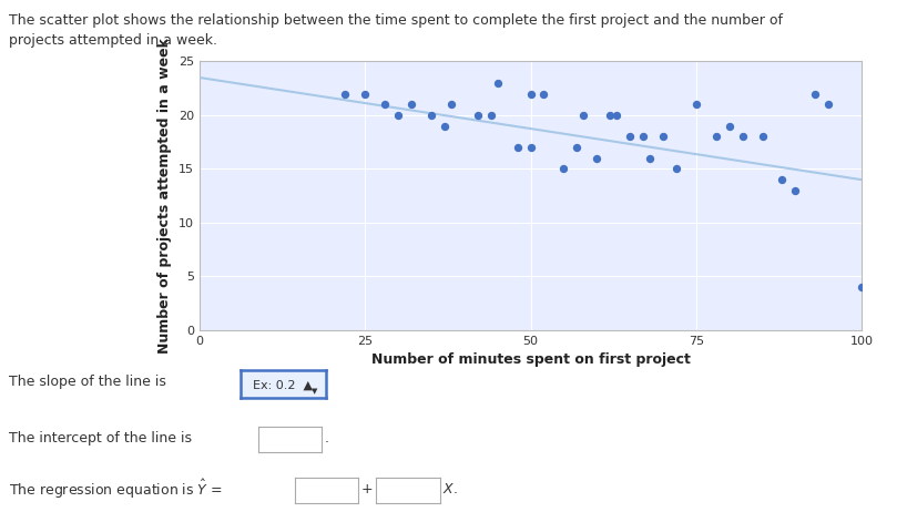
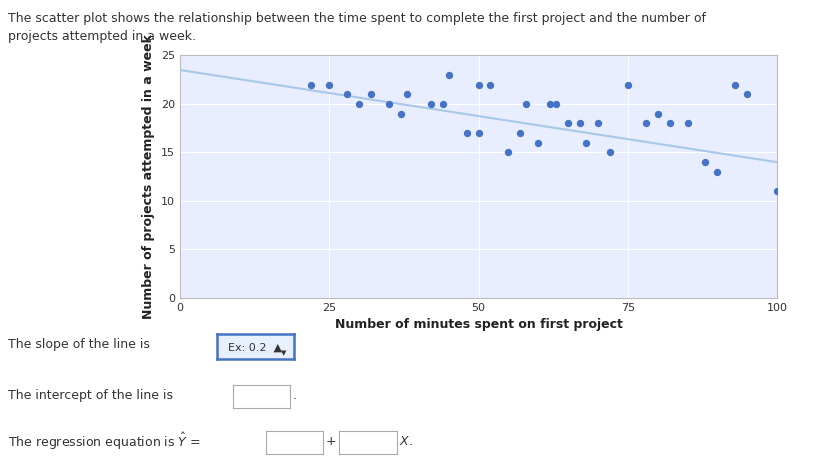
75: 21 -> 22
100: 4 -> 11
